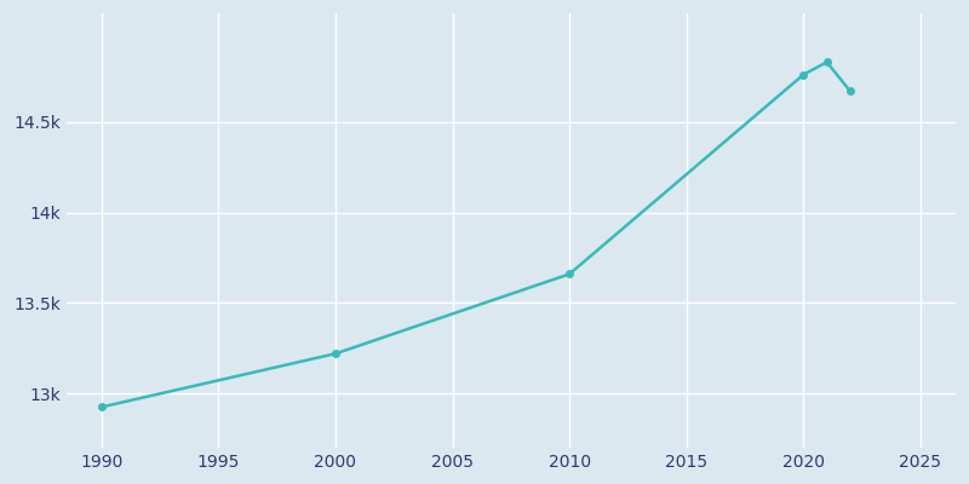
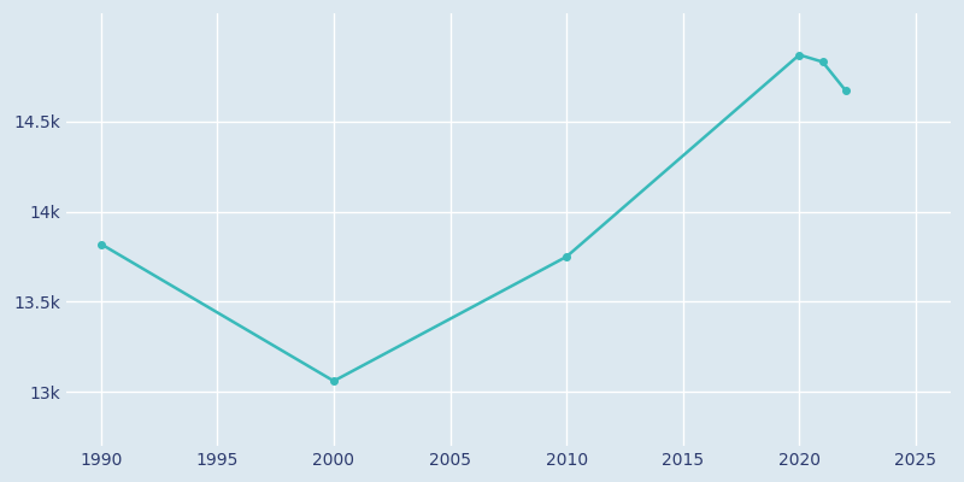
1990: 12.92k -> 13.82k
2000: 13.22k -> 13.06k
2010: 13.66k -> 13.75k
2020: 14.76k -> 14.87k
